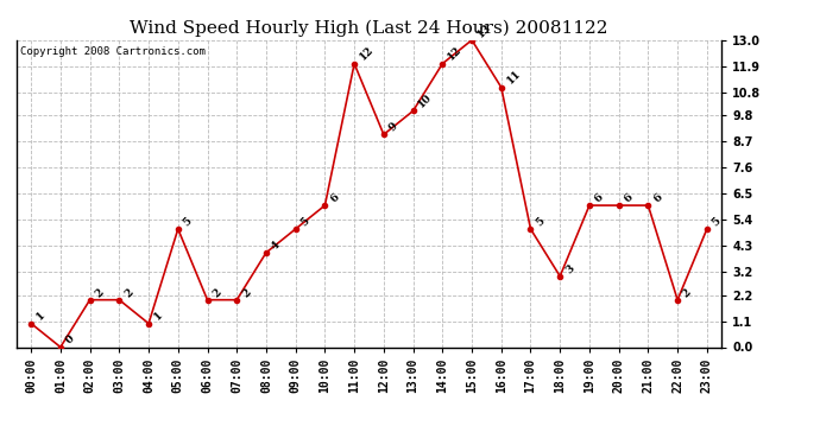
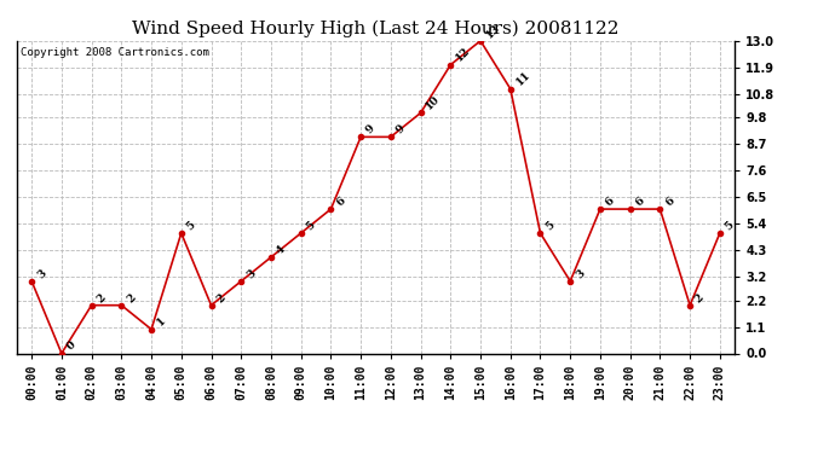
00:00: 1 -> 3
07:00: 2 -> 3
11:00: 12 -> 9
